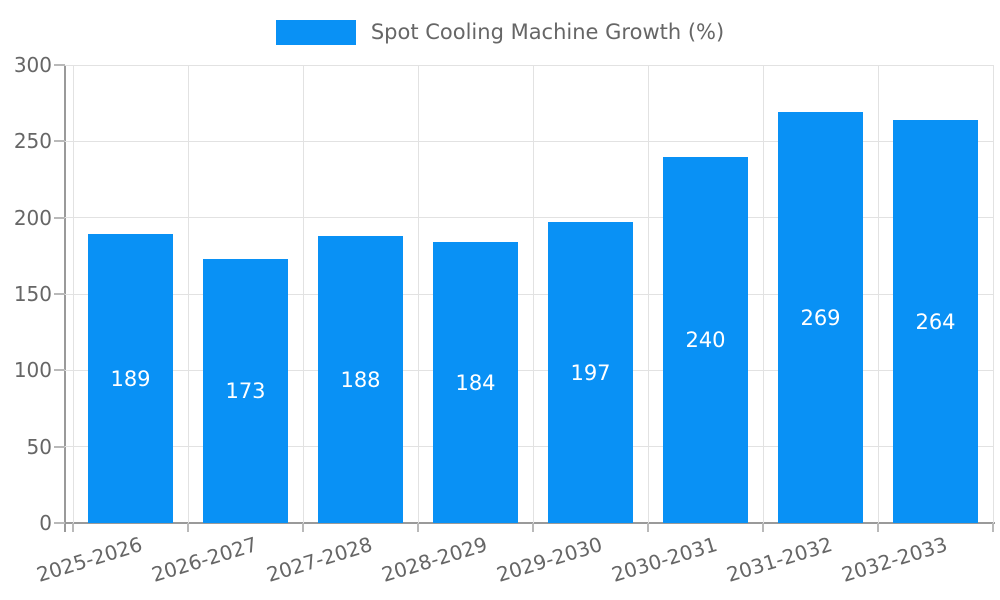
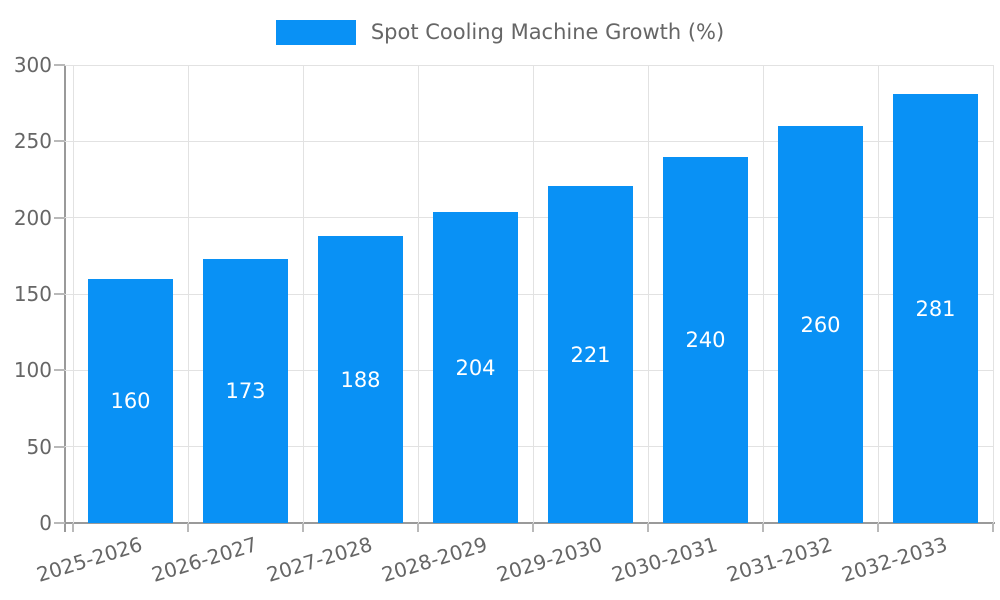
2025-2026: 189 -> 160
2028-2029: 184 -> 204
2029-2030: 197 -> 221
2031-2032: 269 -> 260
2032-2033: 264 -> 281
